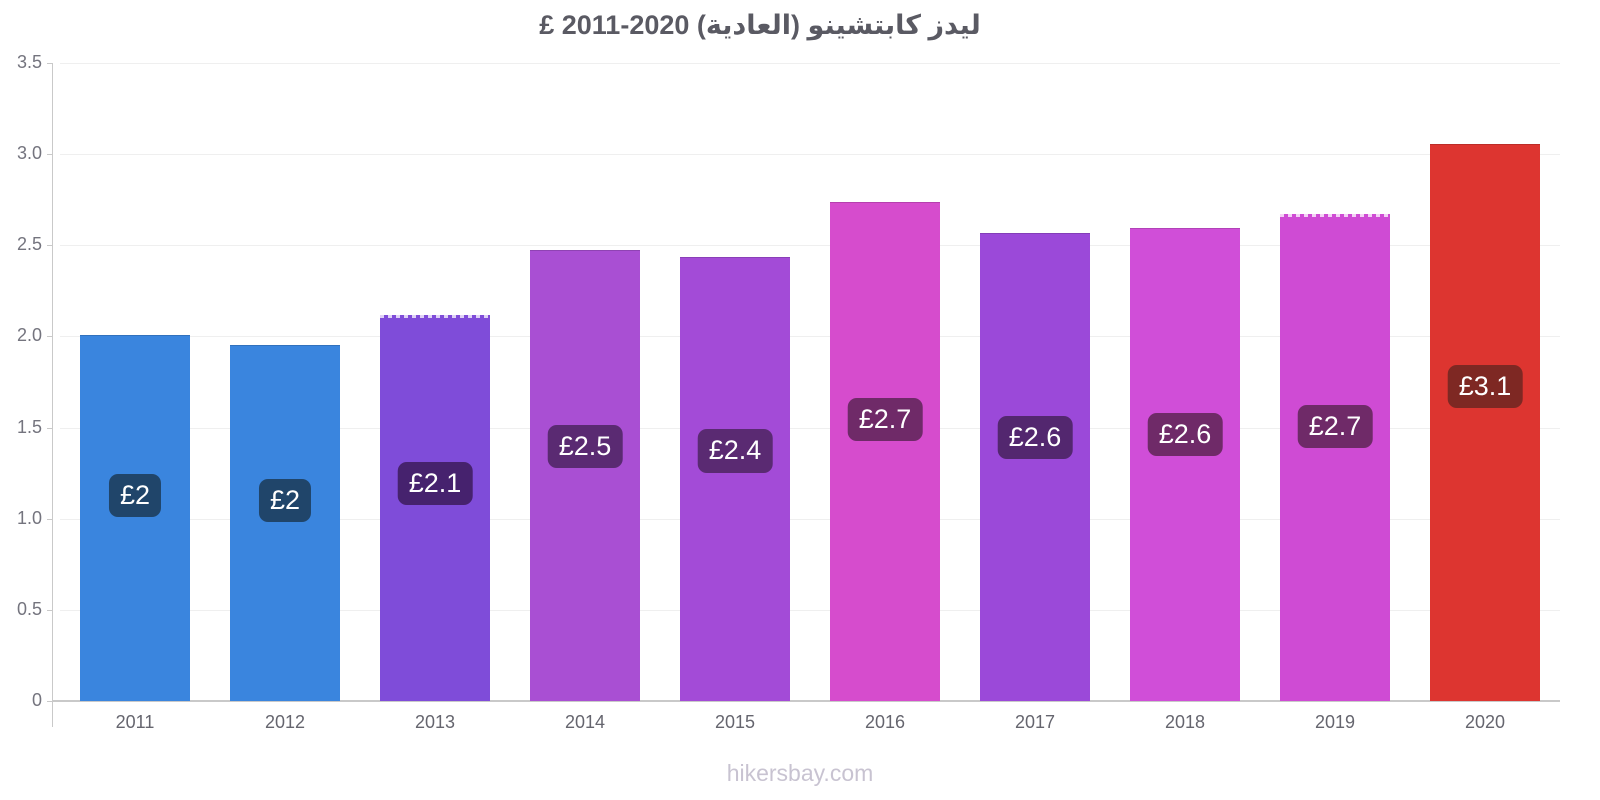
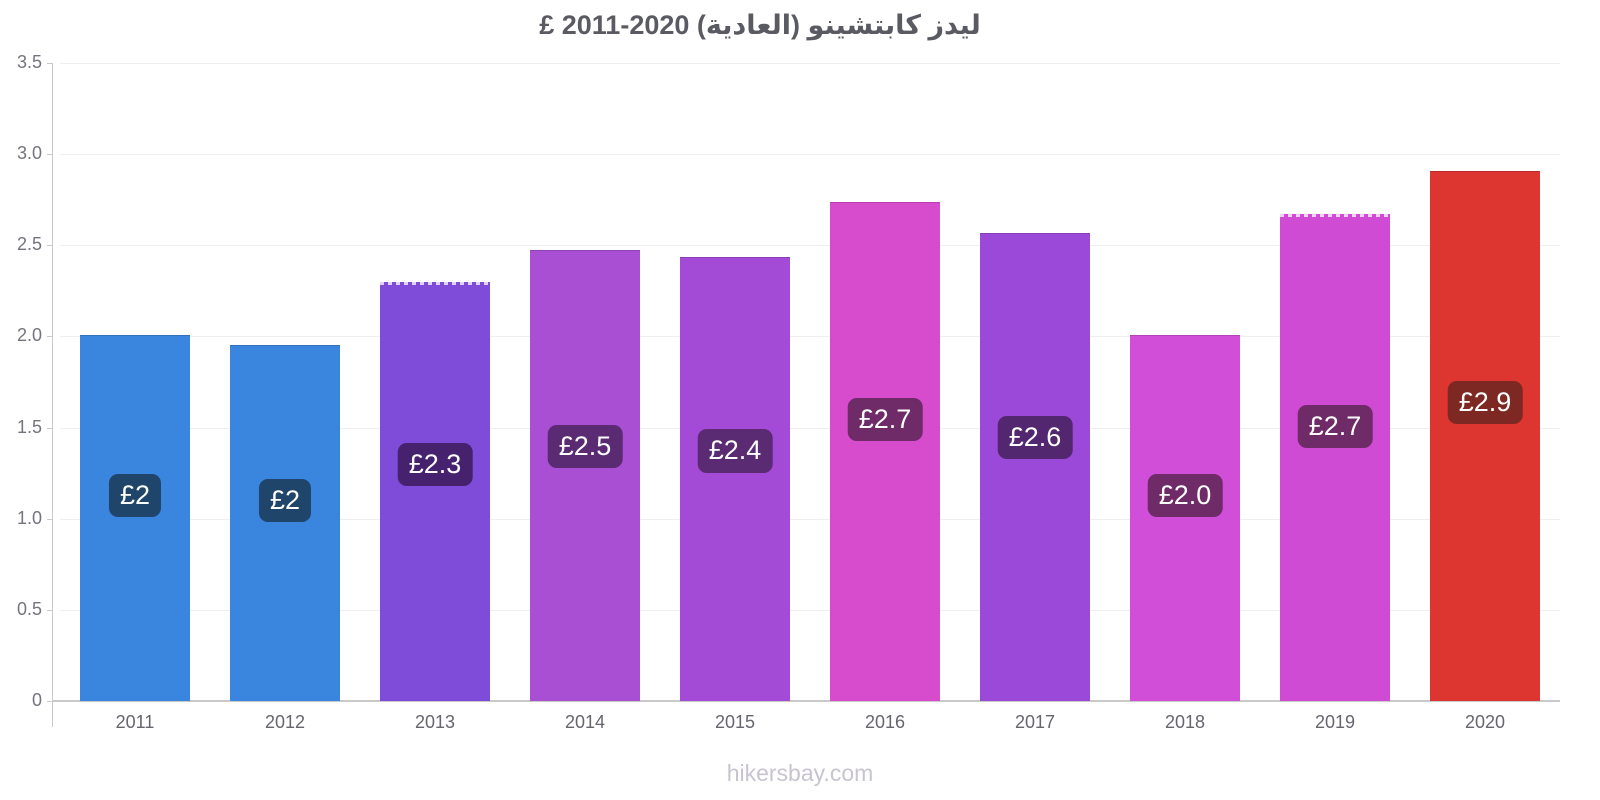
2013: £2.1 -> £2.3
2018: £2.6 -> £2.0
2020: £3.1 -> £2.9
